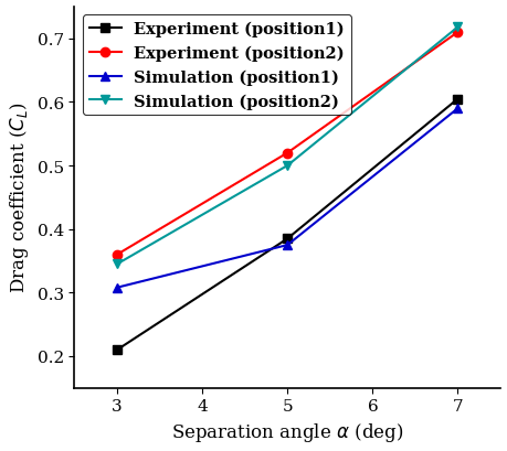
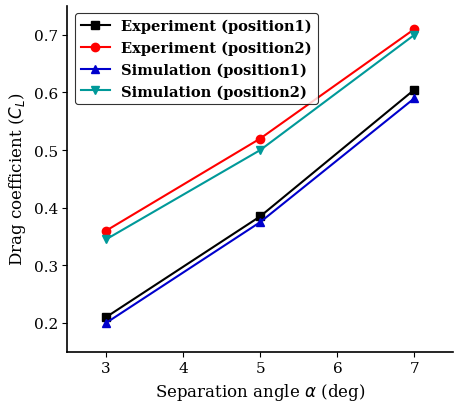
Simulation (position1)/3: 0.308 -> 0.200
Simulation (position2)/7: 0.718 -> 0.700
